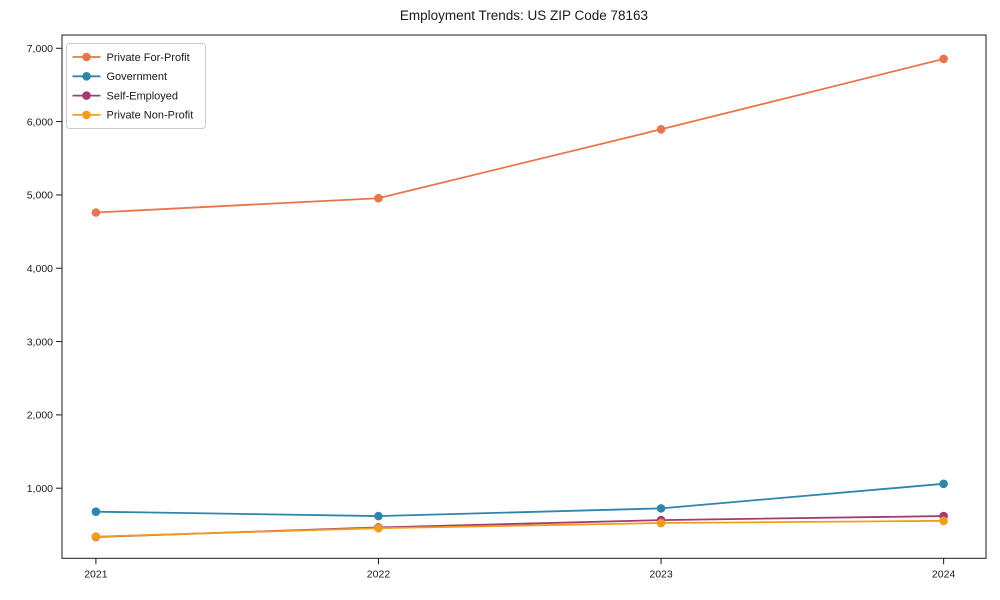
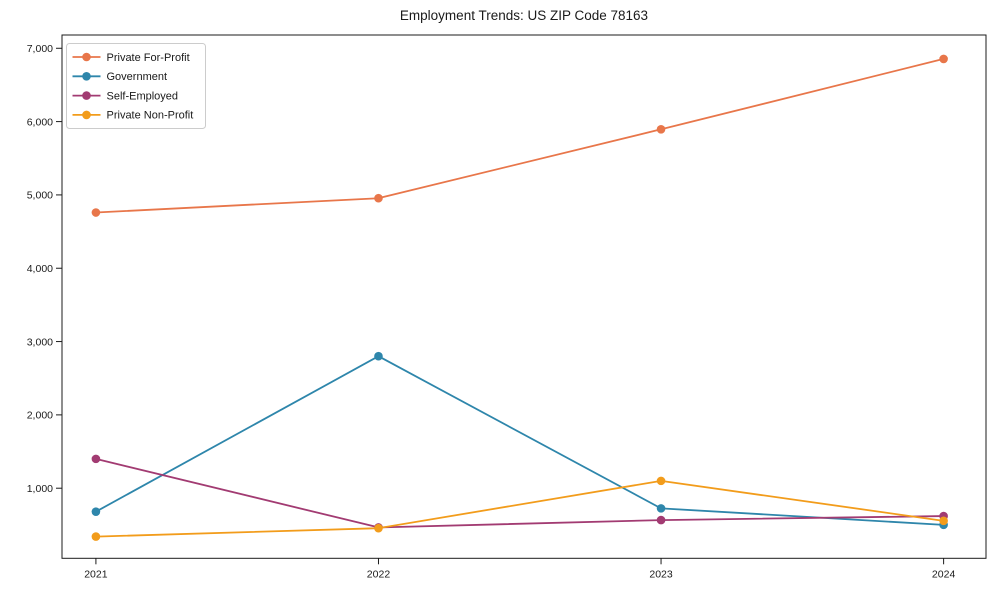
Self-Employed/2021: 300 -> 1400
Government/2022: 600 -> 2800
Private Non-Profit/2023: 500 -> 1100
Government/2024: 1100 -> 500
